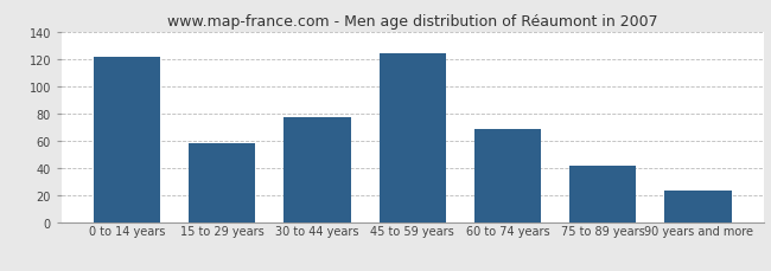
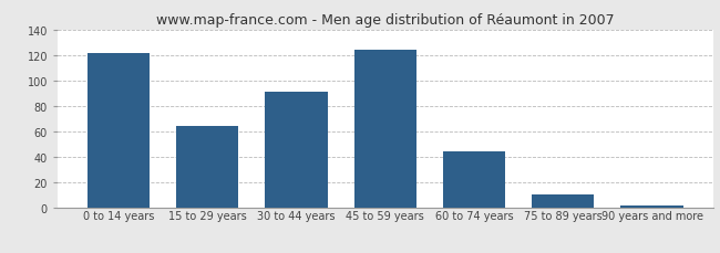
15 to 29 years: 58 -> 64
30 to 44 years: 77 -> 91
60 to 74 years: 68 -> 44
75 to 89 years: 41 -> 10
90 years and more: 23 -> 1
